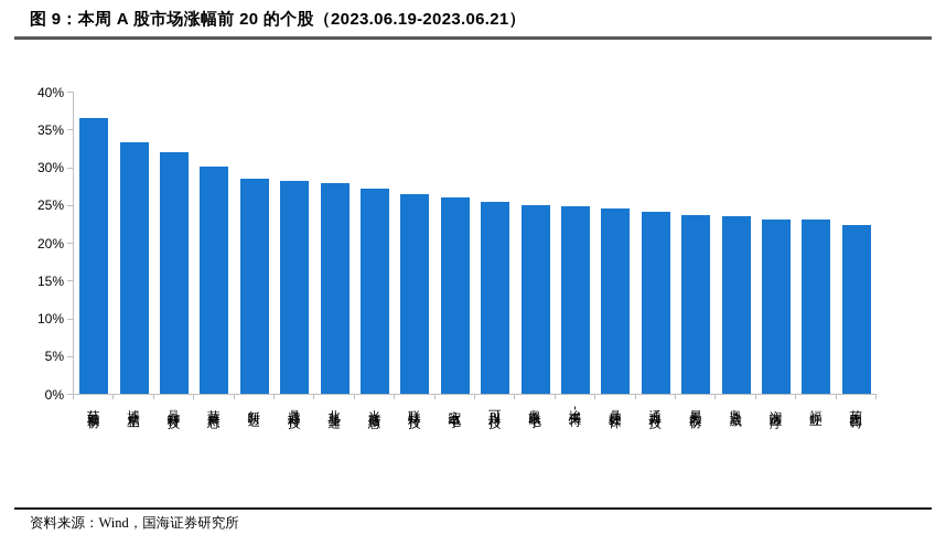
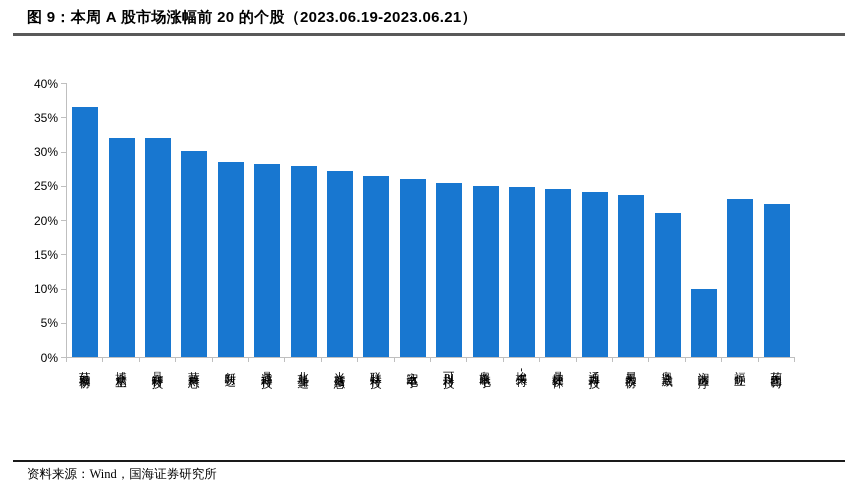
博众精工: 33% -> 32%
奥迪威: 24% -> 21%
润达医疗: 23% -> 10%
